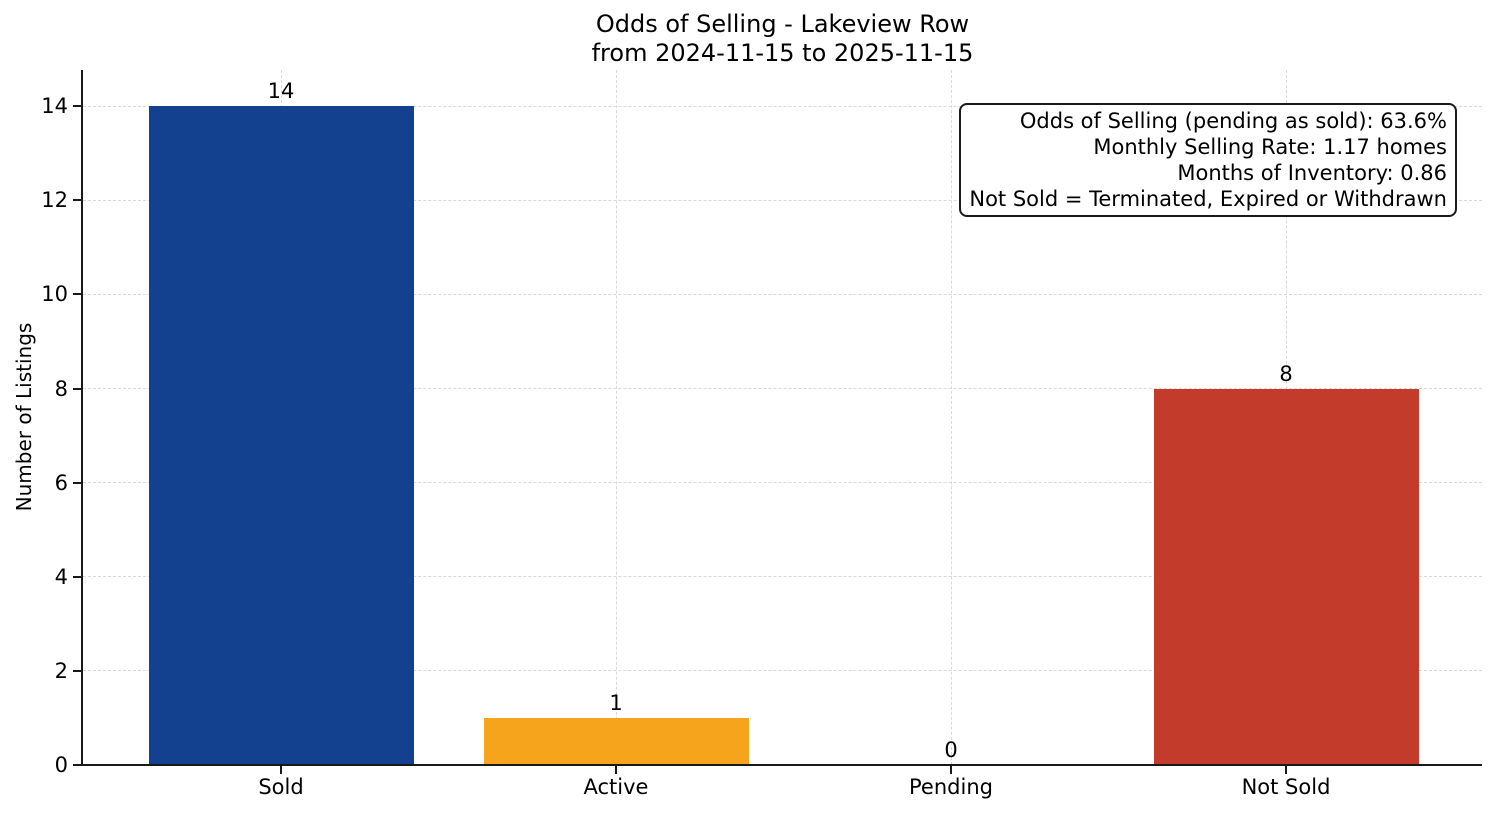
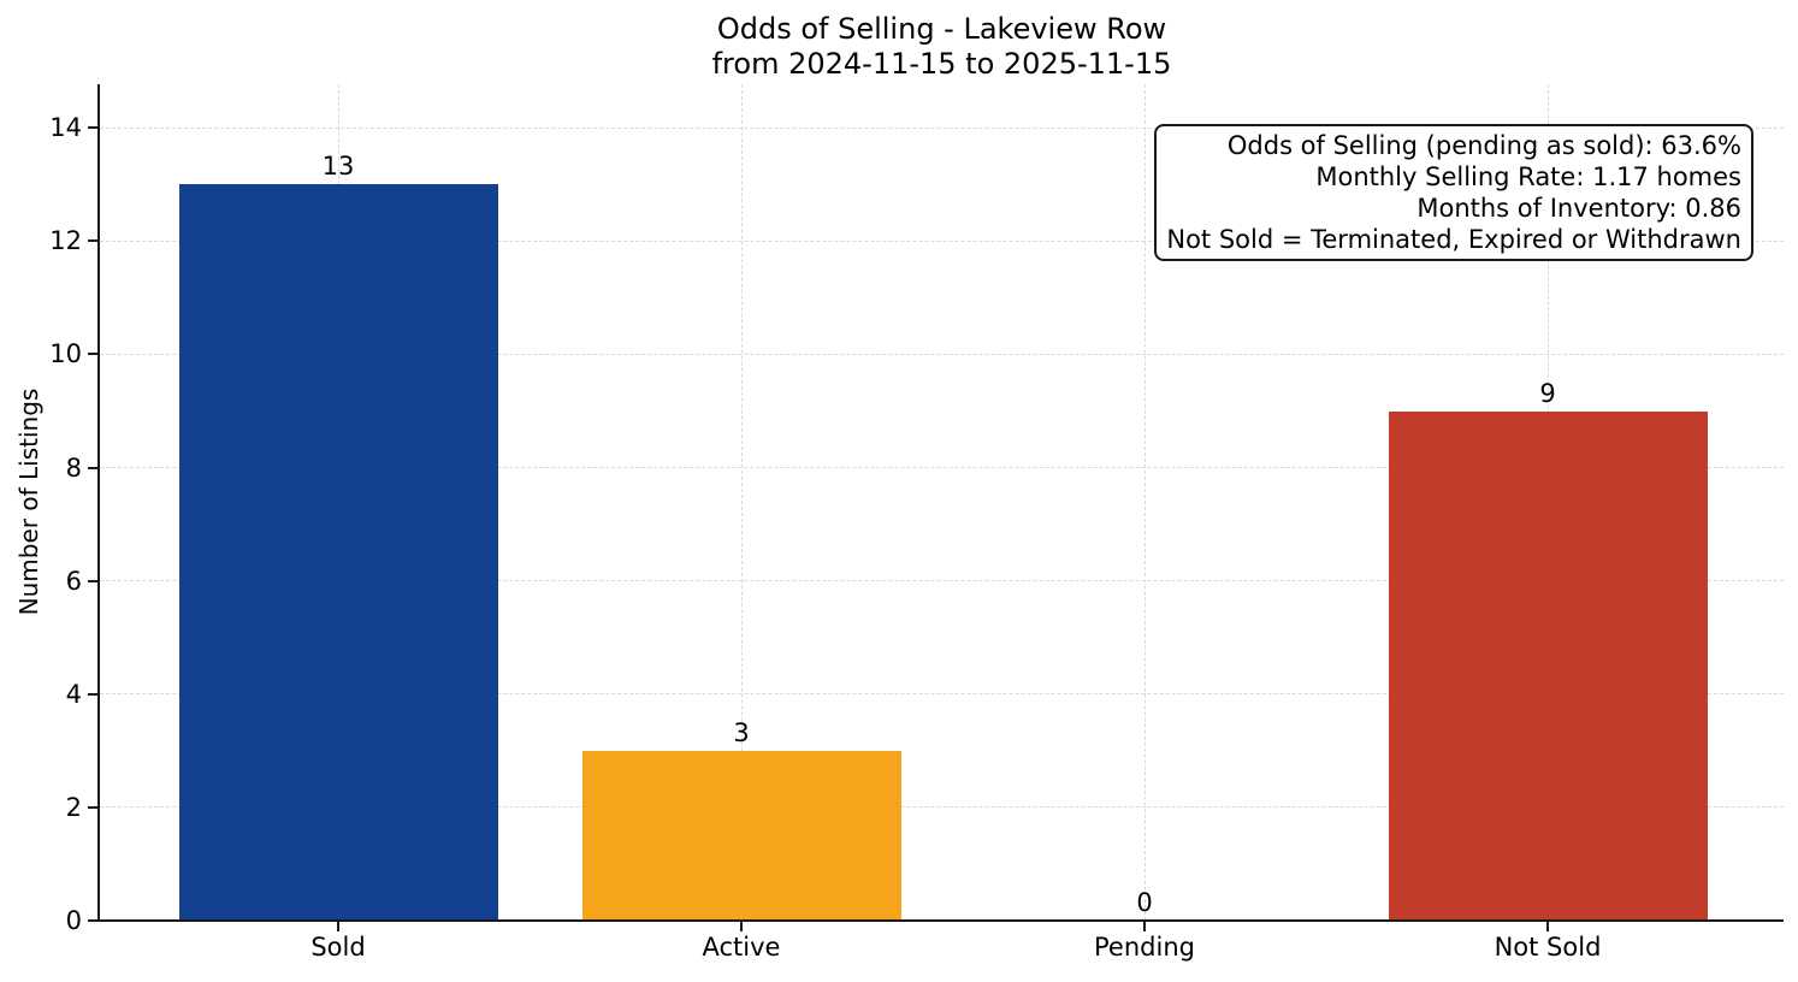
Sold: 14 -> 13
Active: 1 -> 3
Not Sold: 8 -> 9
